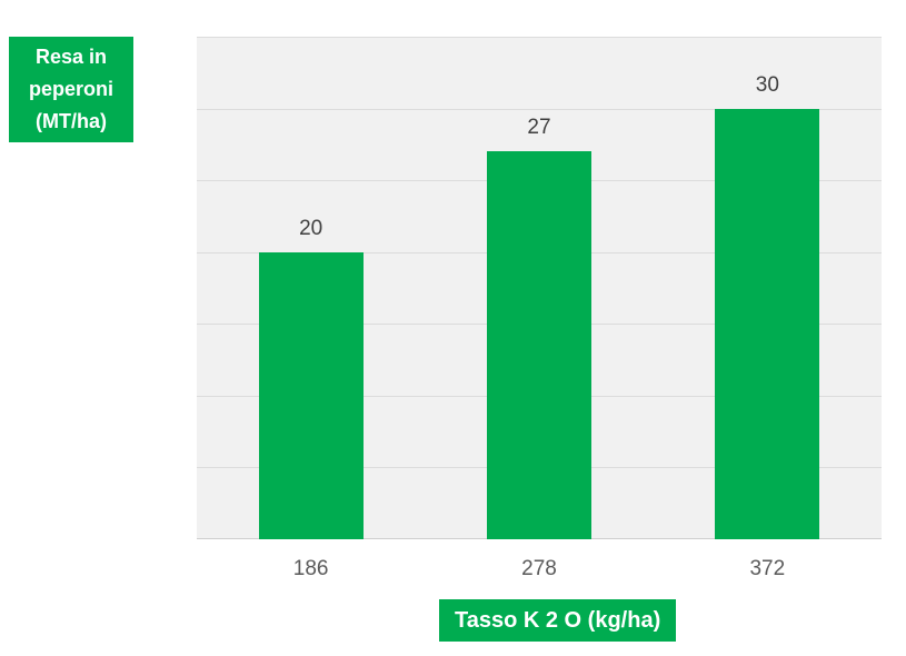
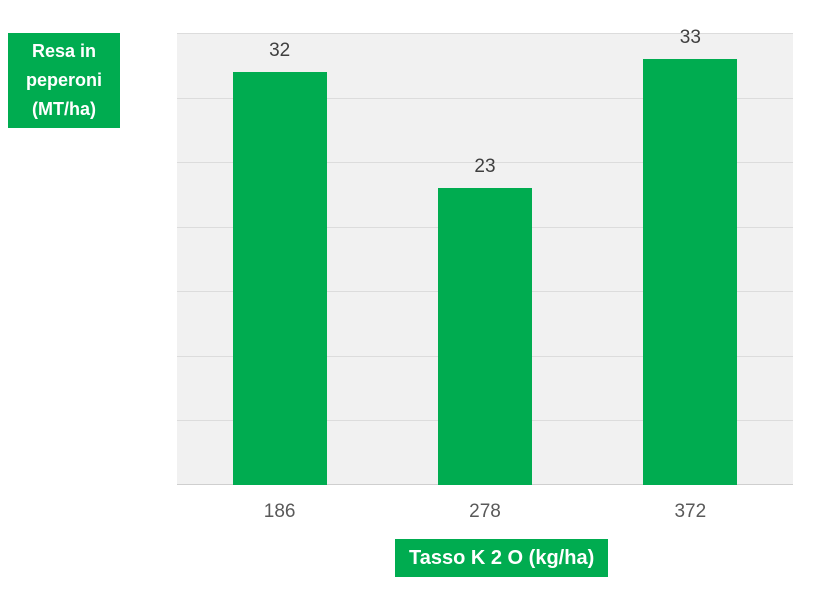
186: 20 -> 32
278: 27 -> 23
372: 30 -> 33
